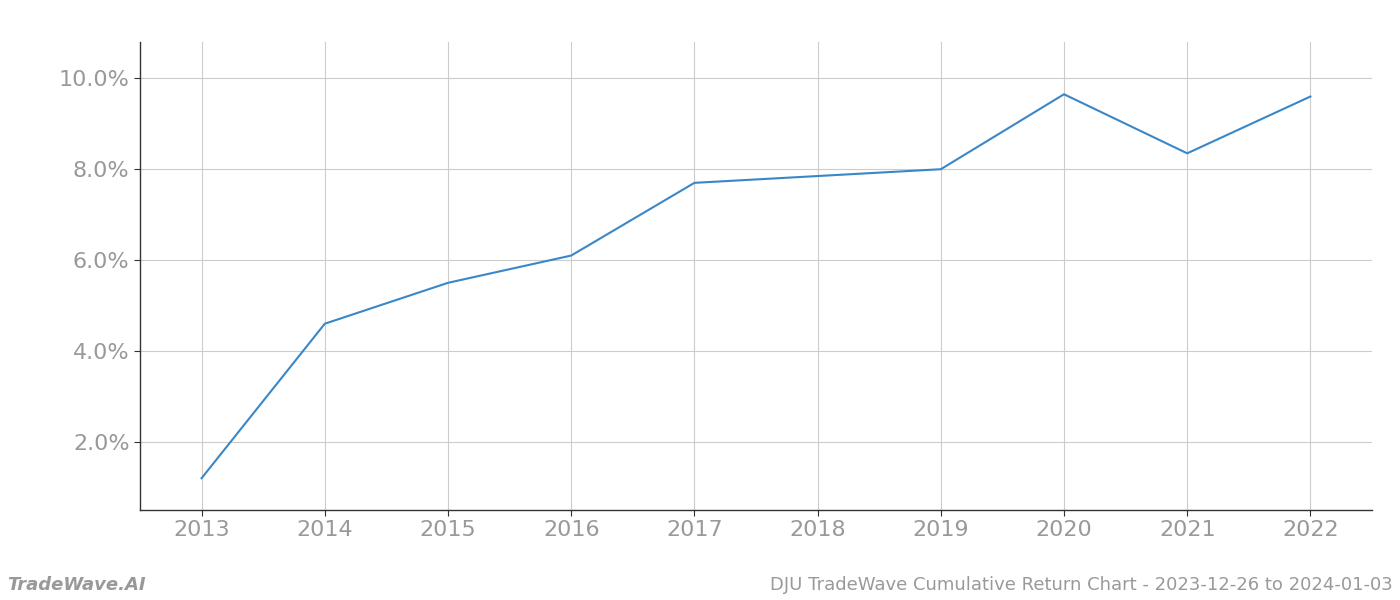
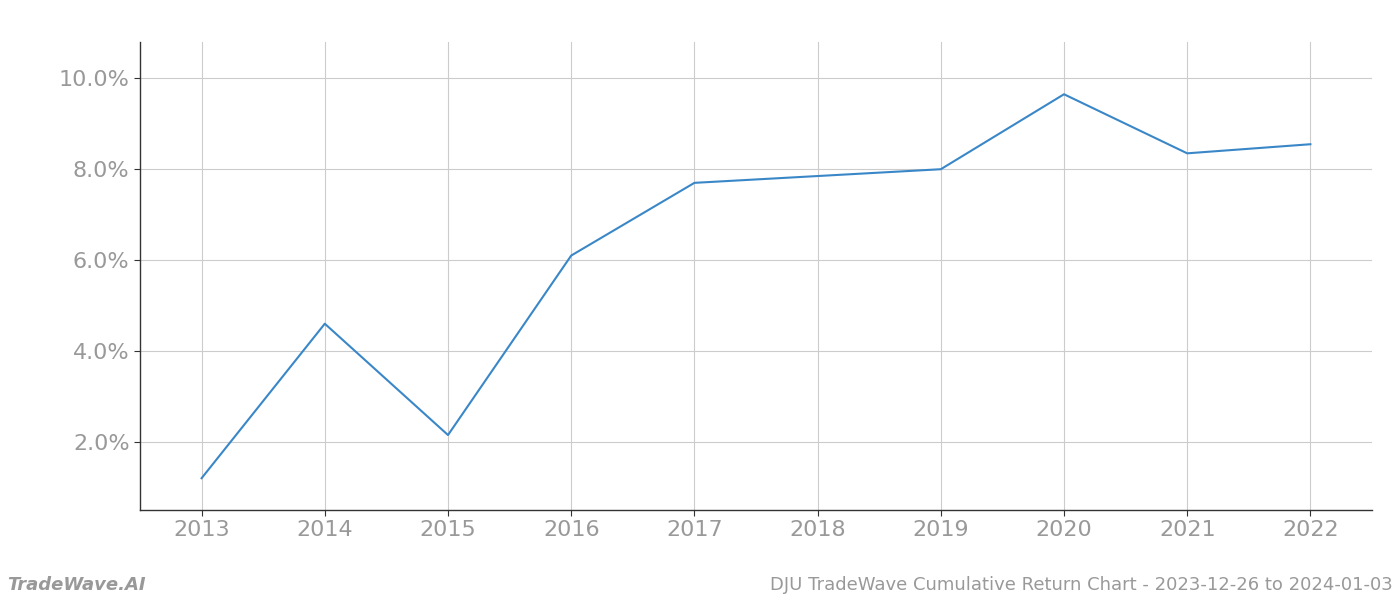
2015: 5.50% -> 2.15%
2022: 9.60% -> 8.55%
